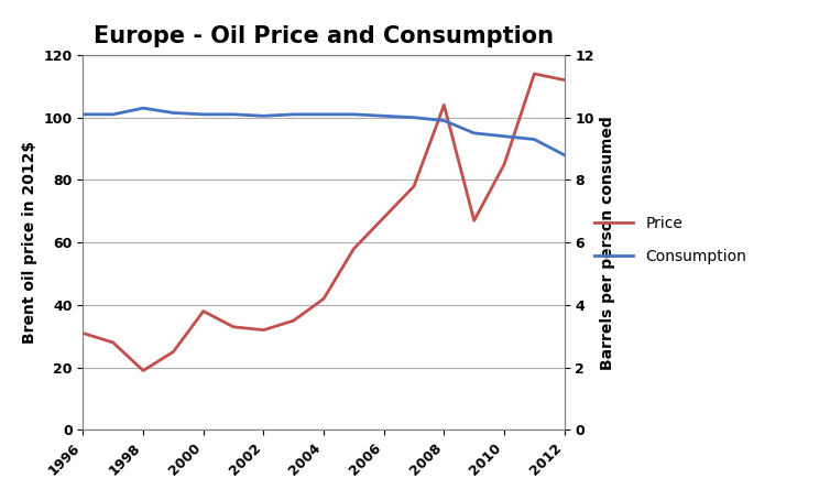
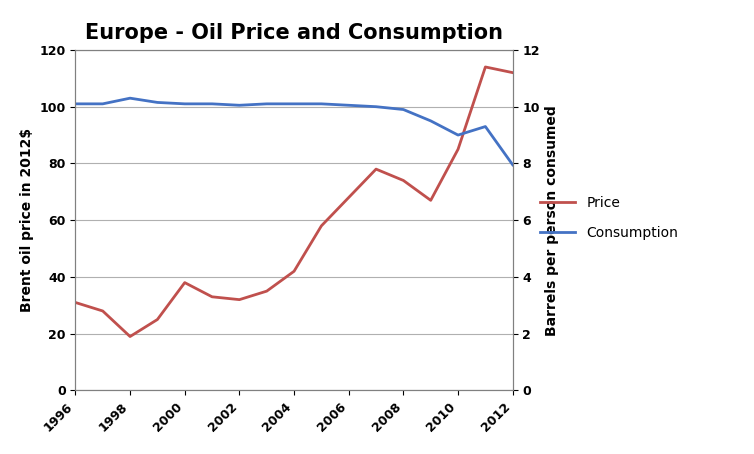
Price/2008: 104 -> 74
Consumption/2010: 9.40 -> 9.00
Consumption/2012: 8.80 -> 7.95
